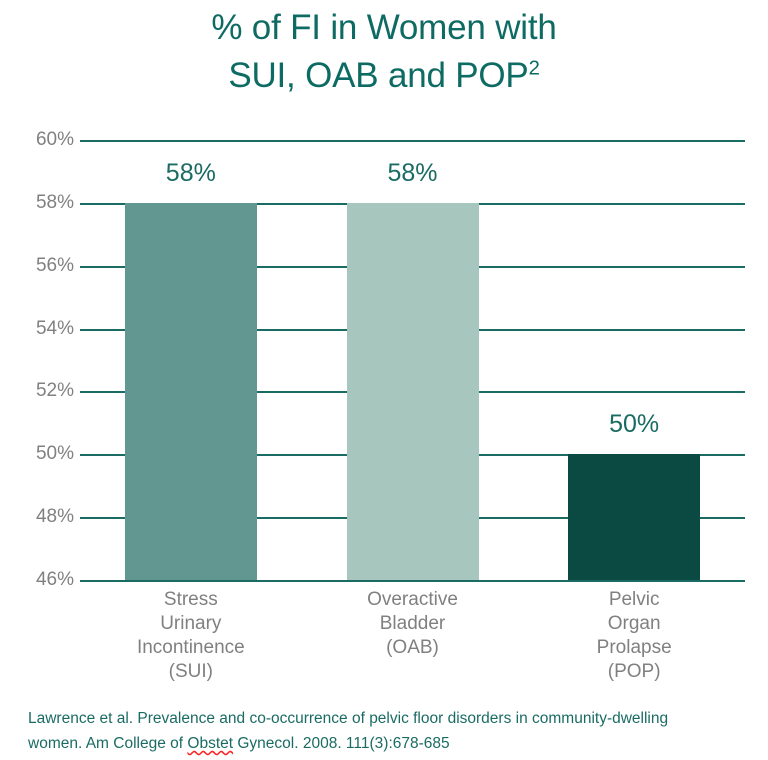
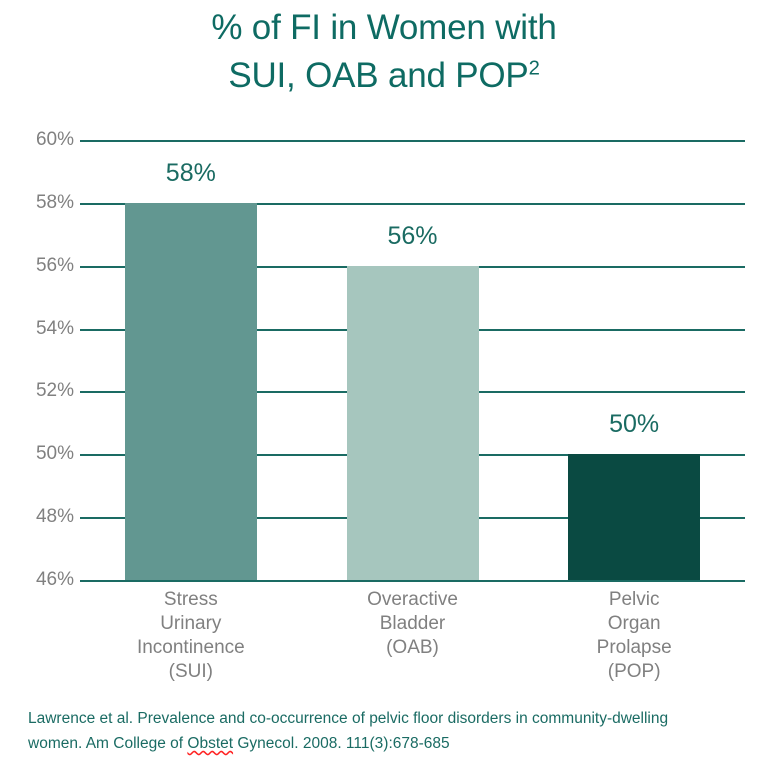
Overactive Bladder (OAB): 58% -> 56%
